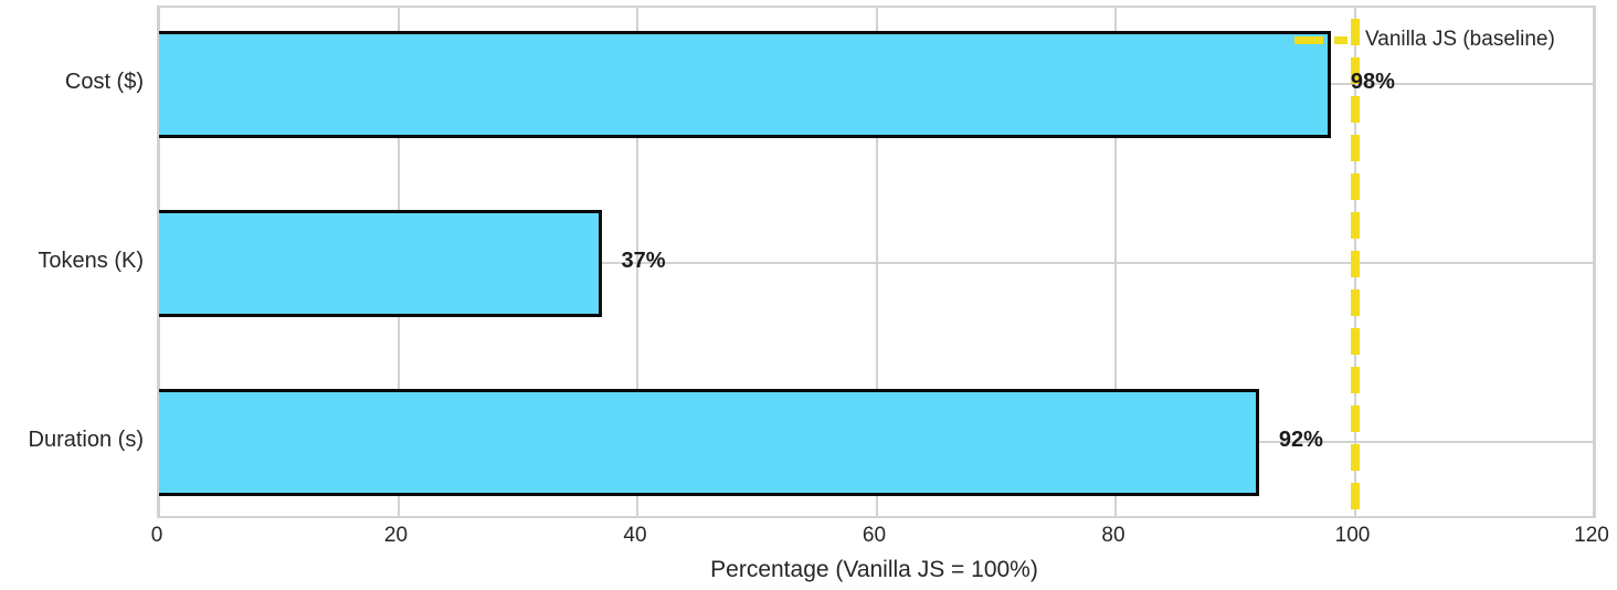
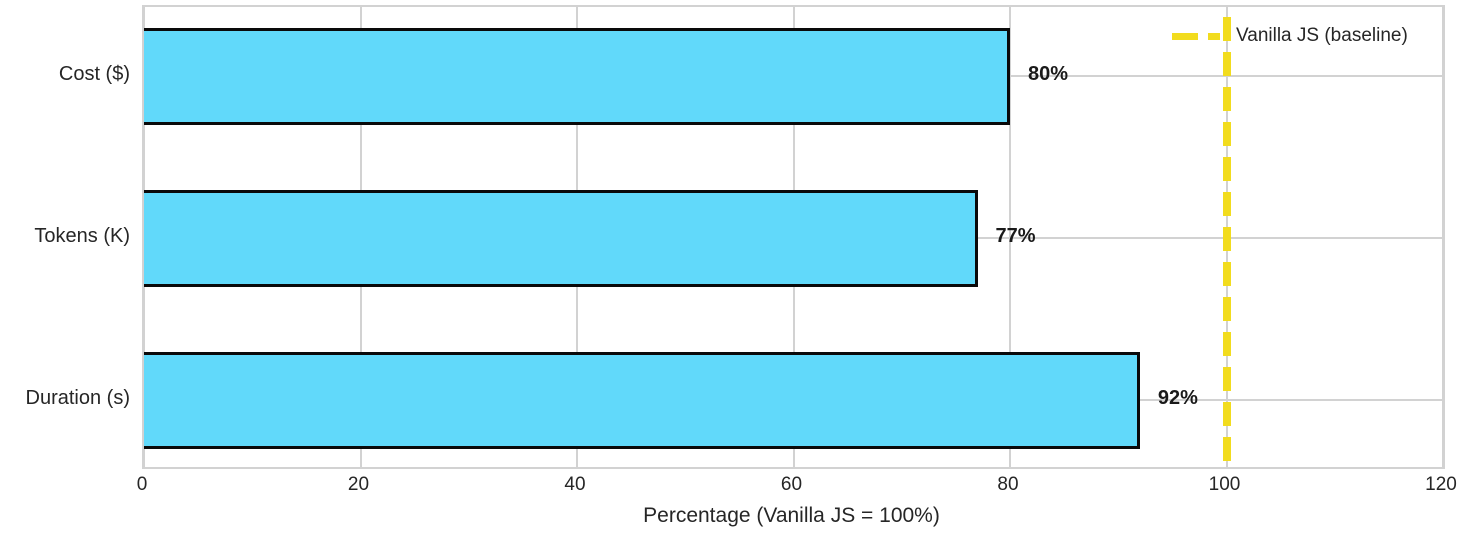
Cost ($): 98% -> 80%
Tokens (K): 37% -> 77%
